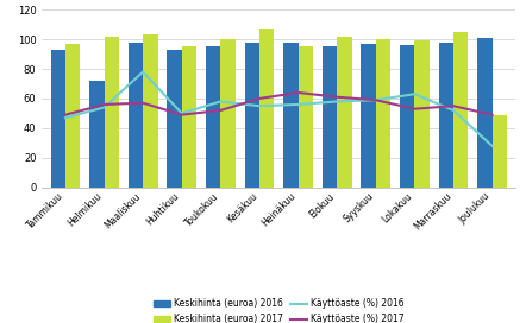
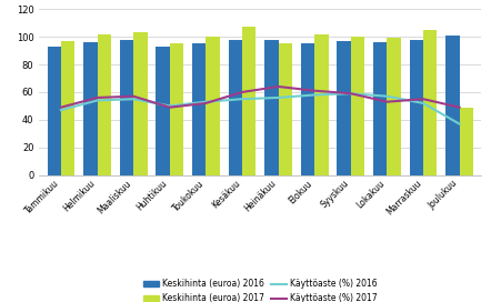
Keskihinta (euroa) 2016/Helmikuu: 72 -> 96
Käyttöaste (%) 2016/Maaliskuu: 78 -> 55
Käyttöaste (%) 2016/Toukokuu: 58 -> 53
Käyttöaste (%) 2016/Lokakuu: 63 -> 57
Käyttöaste (%) 2016/Joulukuu: 28 -> 37
